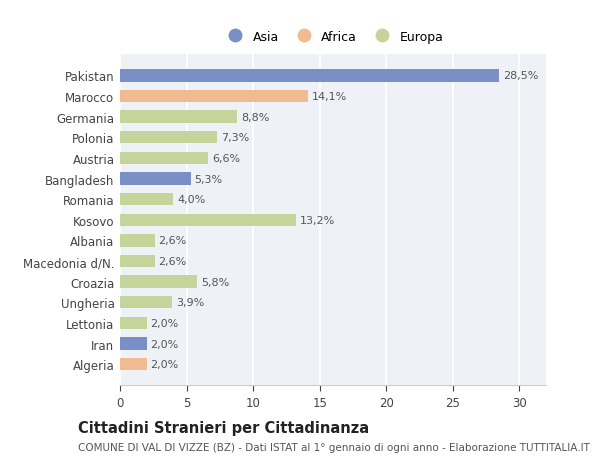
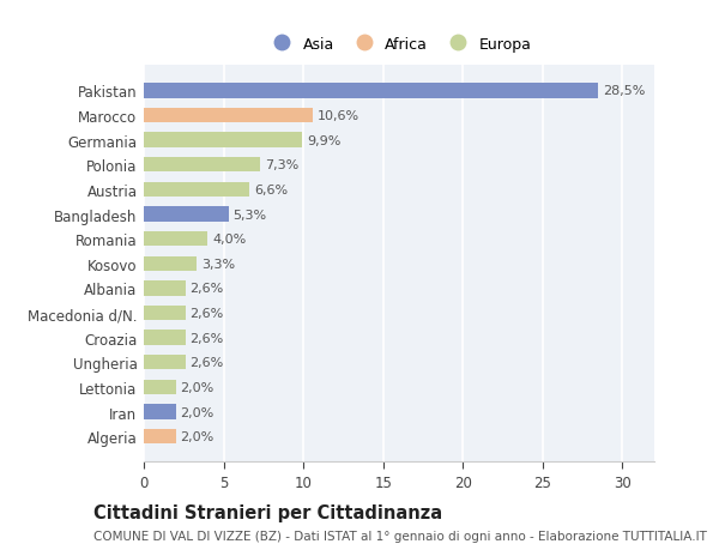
Marocco: 14,1% -> 10,6%
Germania: 8,8% -> 9,9%
Kosovo: 13,2% -> 3,3%
Croazia: 5,8% -> 2,6%
Ungheria: 3,9% -> 2,6%
